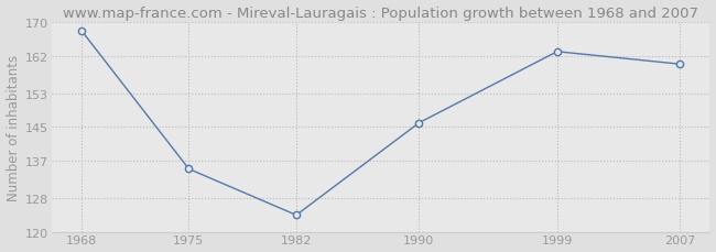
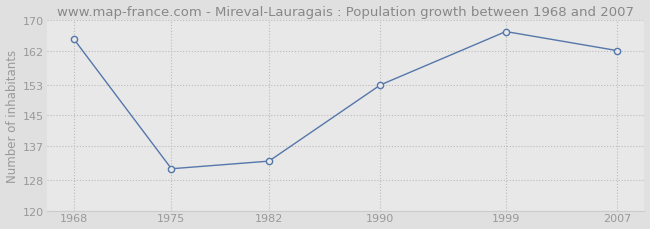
1968: 168 -> 165
1975: 135 -> 131
1982: 124 -> 133
1990: 146 -> 153
1999: 163 -> 167
2007: 160 -> 162
